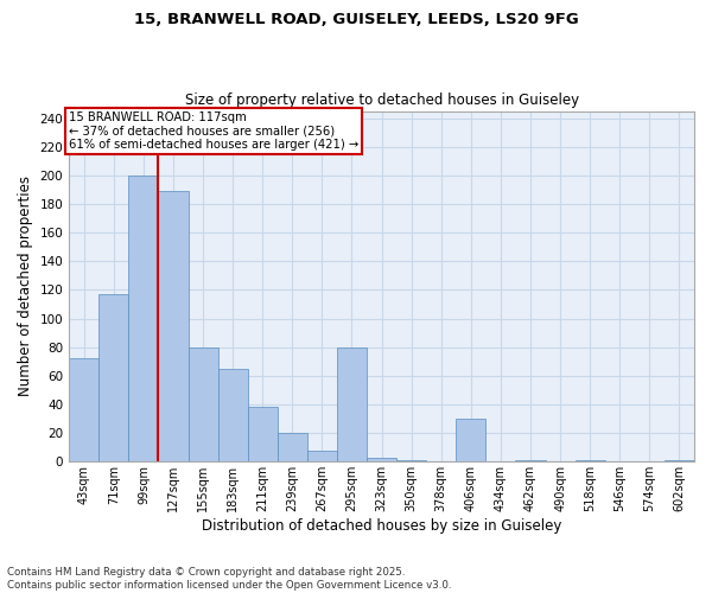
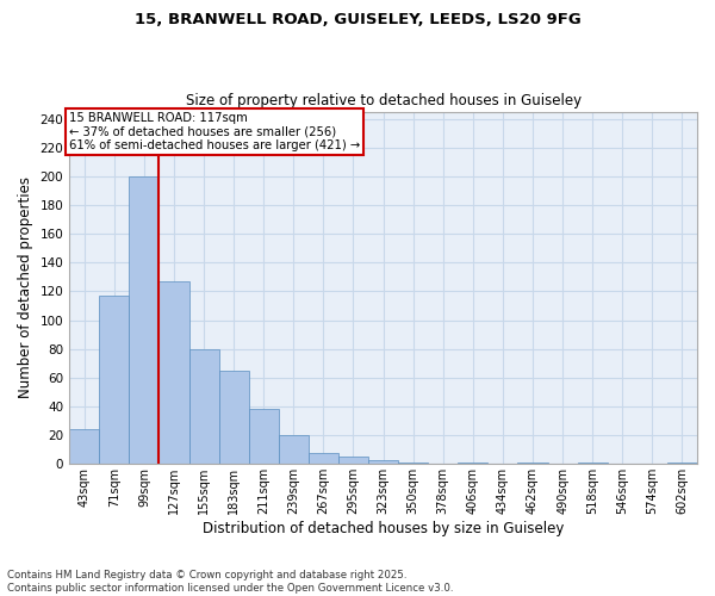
43sqm: 72 -> 24
127sqm: 189 -> 127
295sqm: 80 -> 5
406sqm: 30 -> 1
